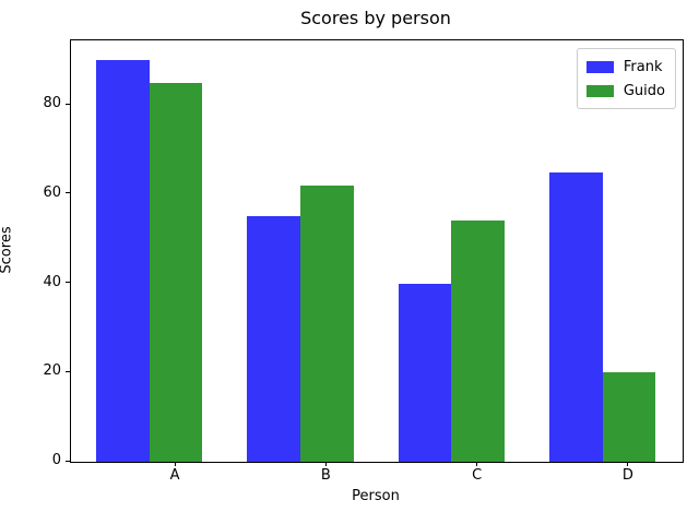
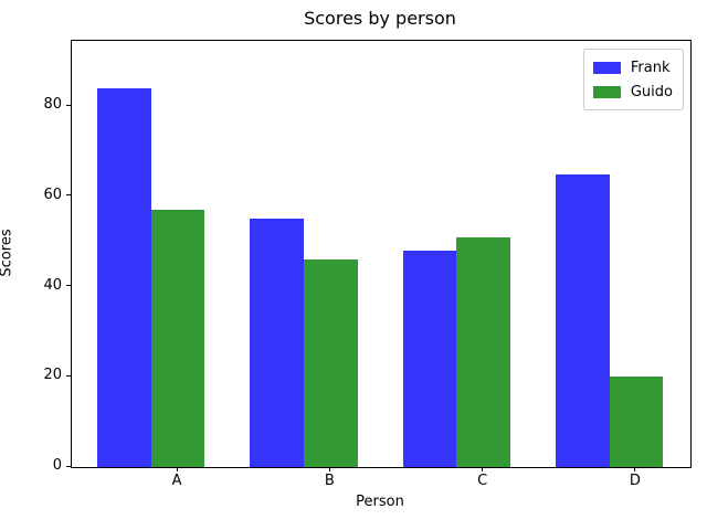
Frank/A: 90 -> 84
Guido/A: 85 -> 57
Guido/B: 62 -> 46
Frank/C: 40 -> 48
Guido/C: 54 -> 51
